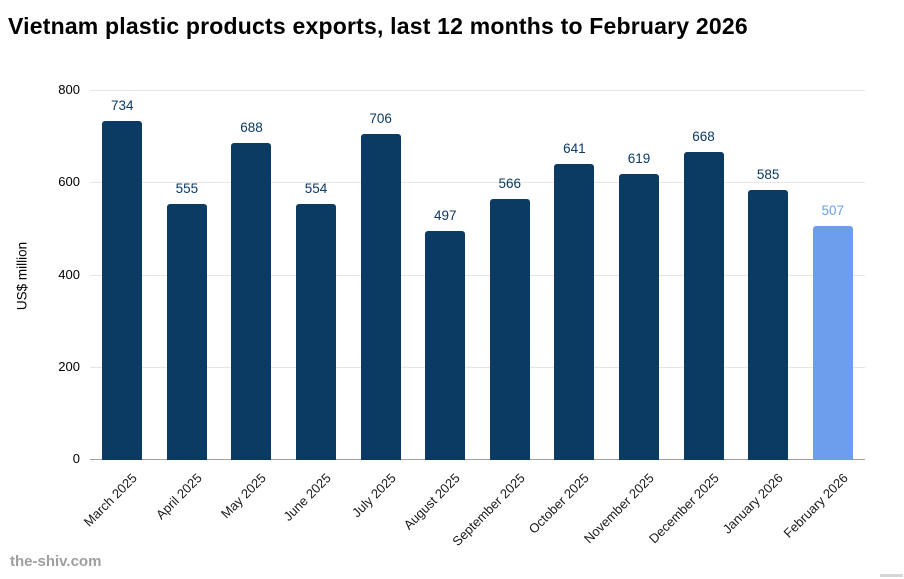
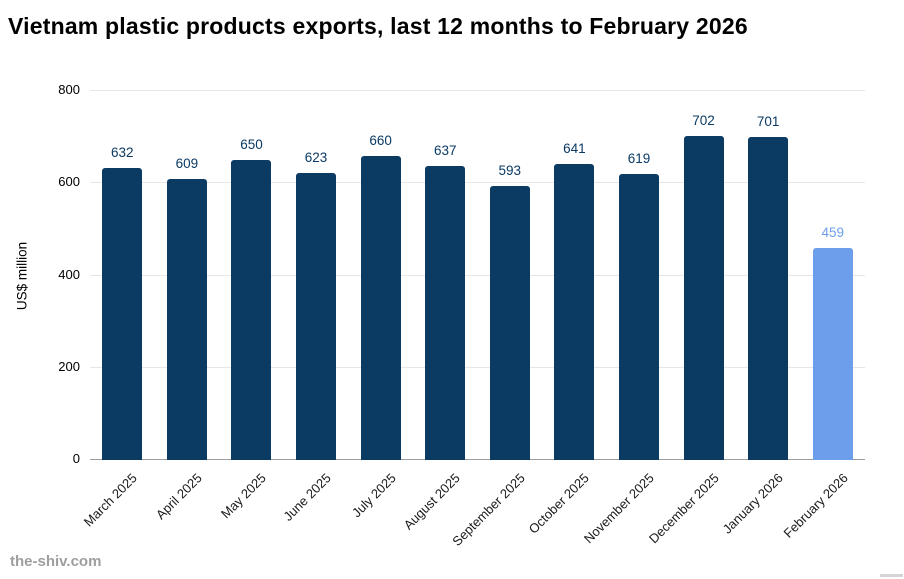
March 2025: 734 -> 632
April 2025: 555 -> 609
May 2025: 688 -> 650
June 2025: 554 -> 623
July 2025: 706 -> 660
August 2025: 497 -> 637
September 2025: 566 -> 593
December 2025: 668 -> 702
January 2026: 585 -> 701
February 2026: 507 -> 459
